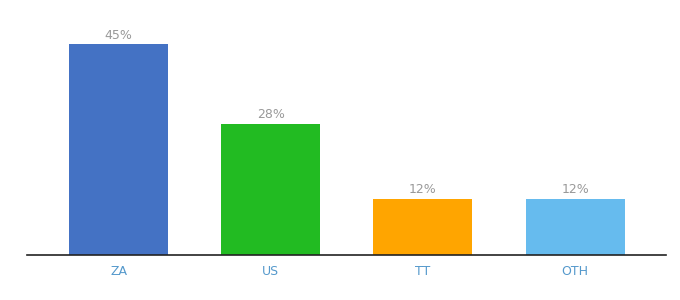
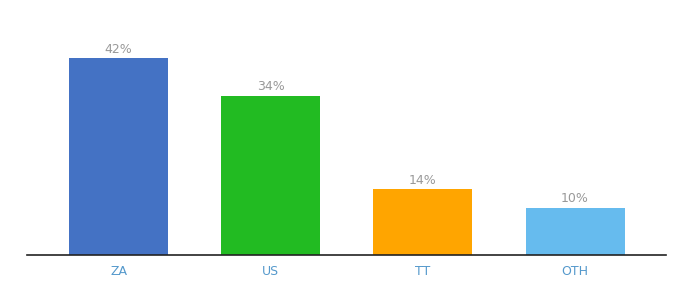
ZA: 45% -> 42%
US: 28% -> 34%
TT: 12% -> 14%
OTH: 12% -> 10%
